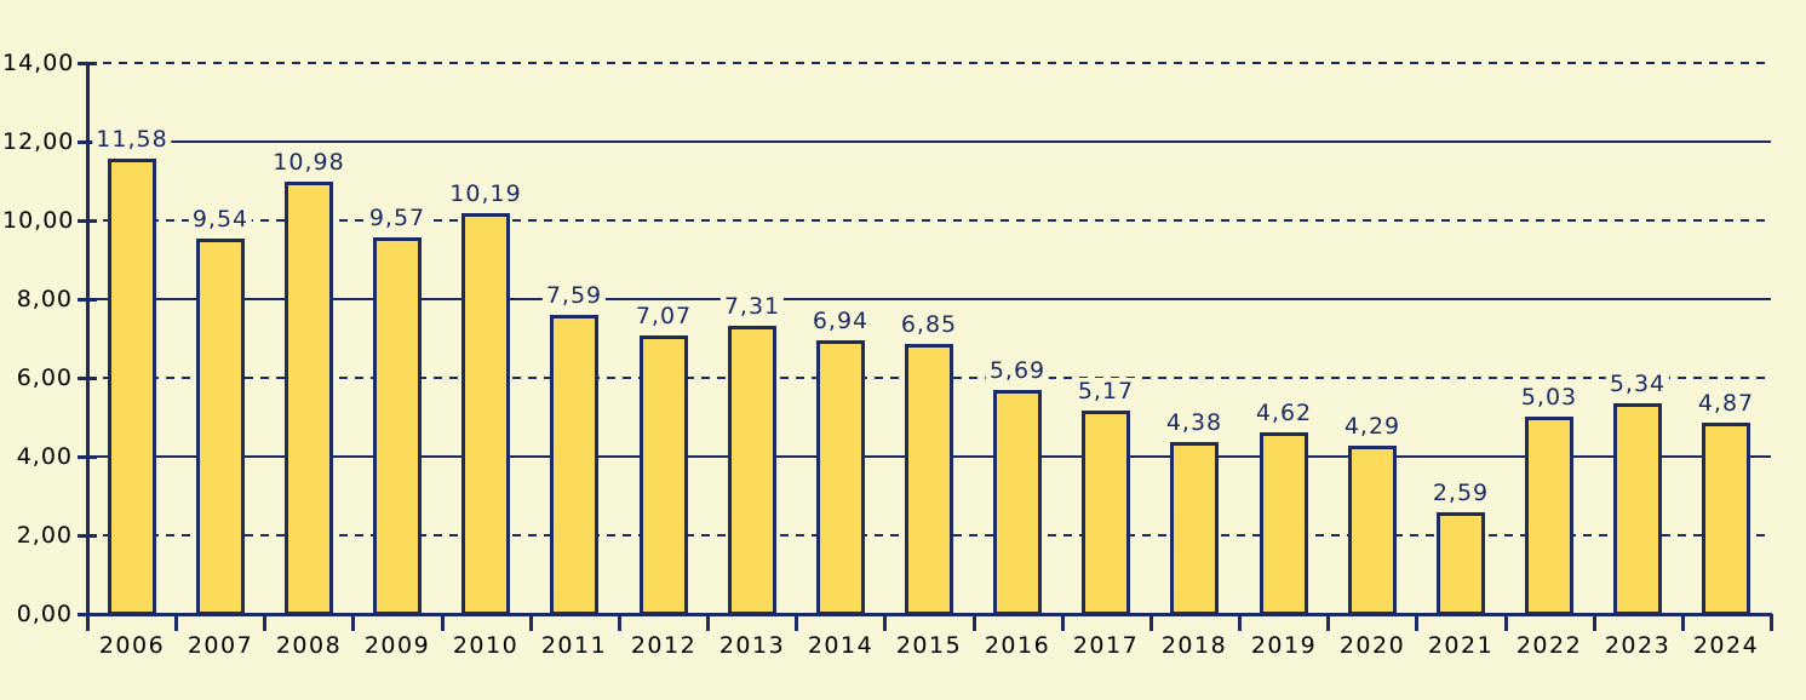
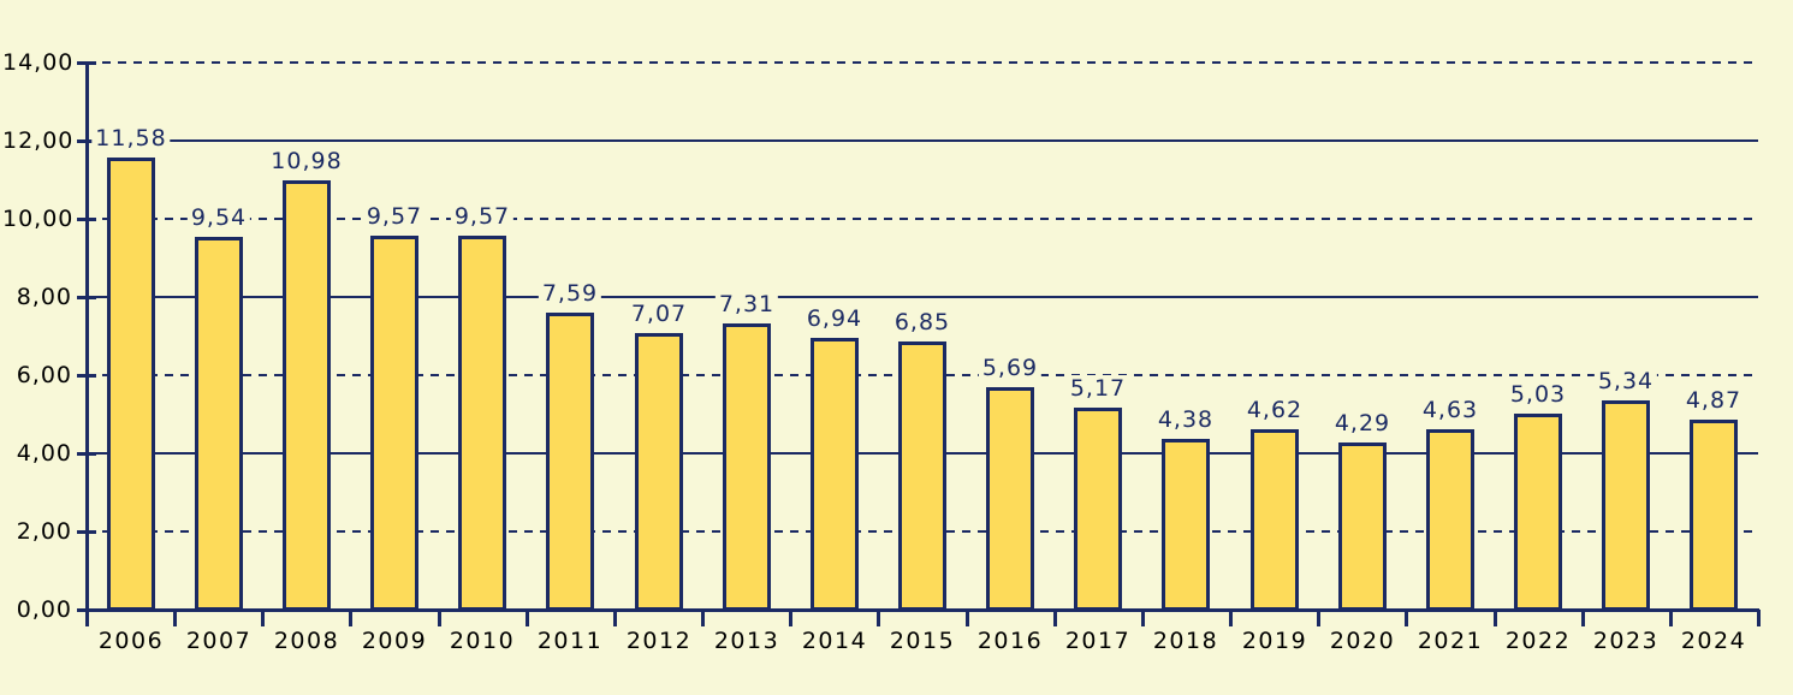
2010: 10,19 -> 9,57
2021: 2,59 -> 4,63
